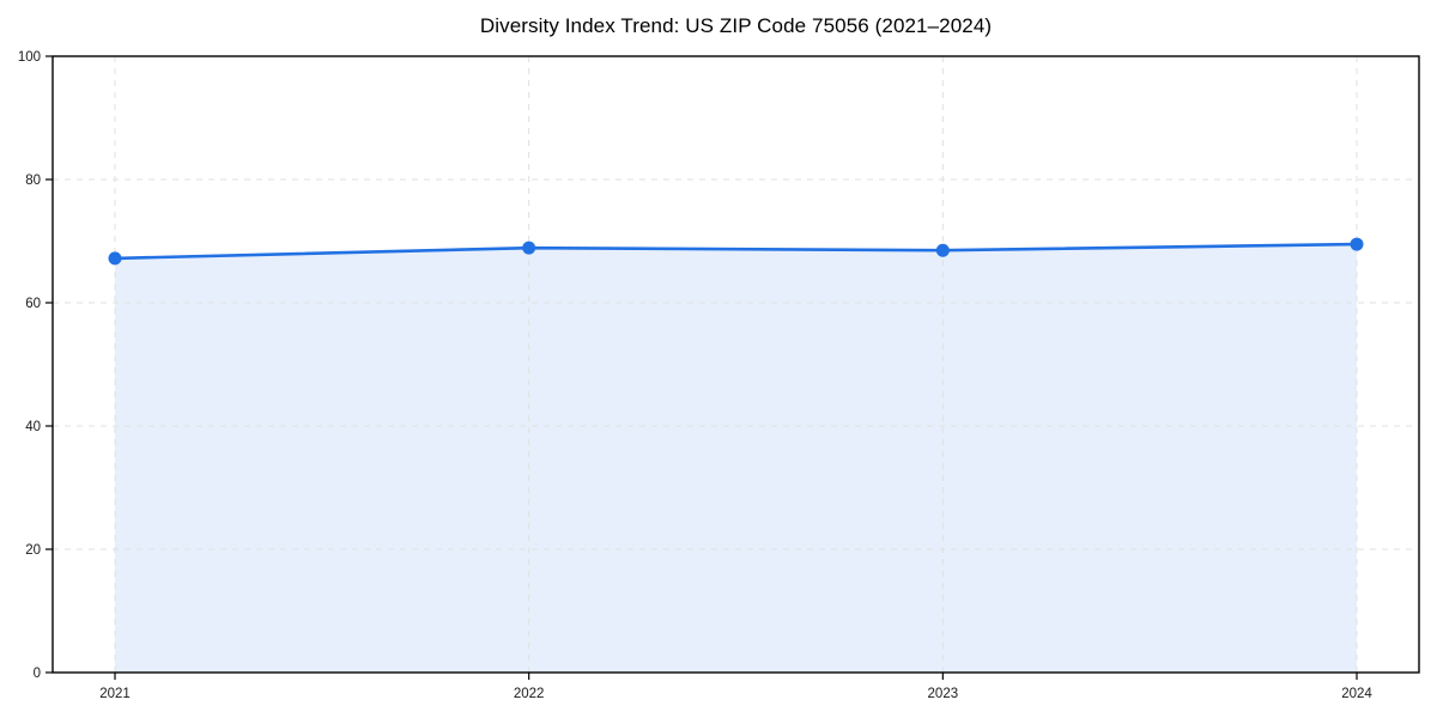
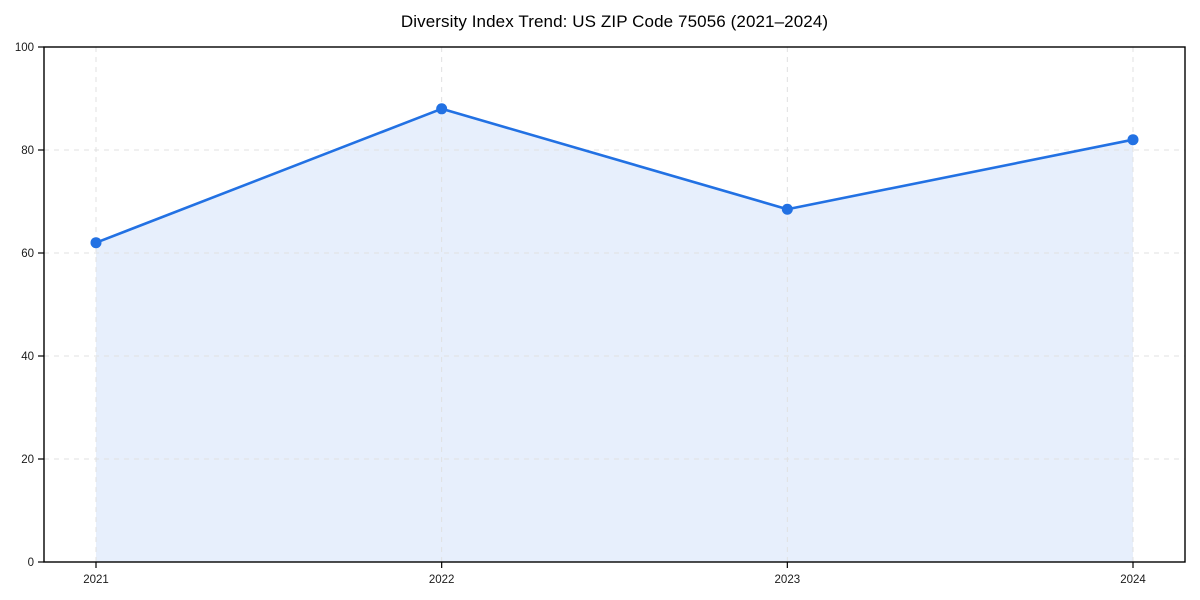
2021: 67 -> 62
2022: 69 -> 88
2024: 70 -> 82
